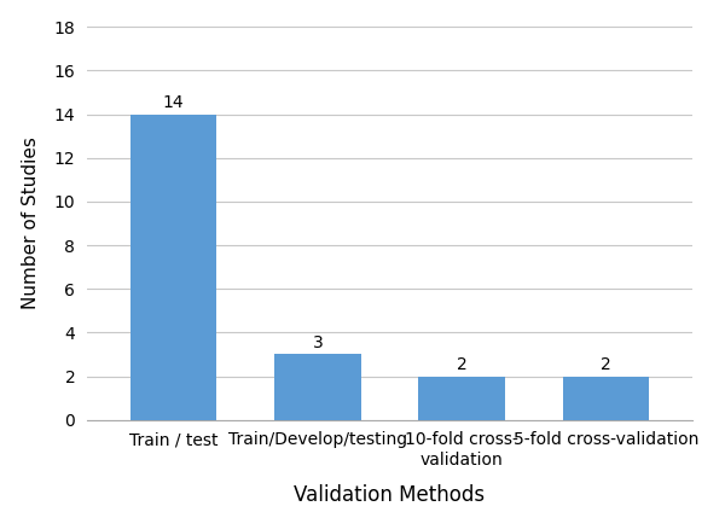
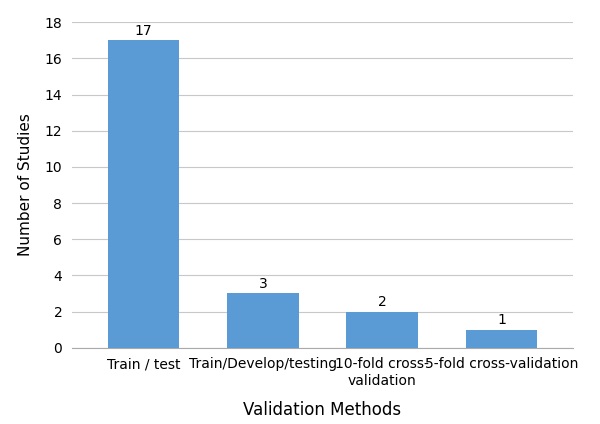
Train / test: 14 -> 17
5-fold cross-validation: 2 -> 1
